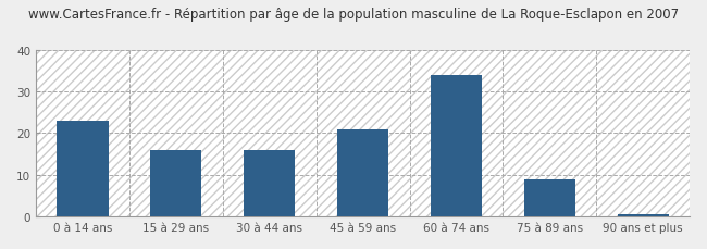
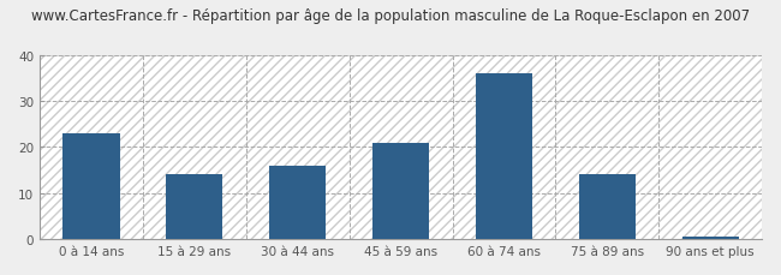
15 à 29 ans: 16.0 -> 14.0
60 à 74 ans: 34.0 -> 36.0
75 à 89 ans: 9.0 -> 14.0
